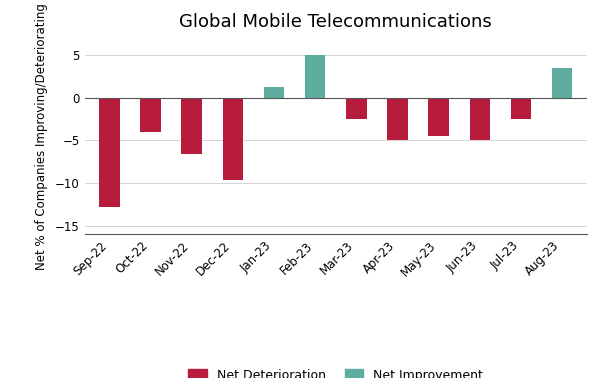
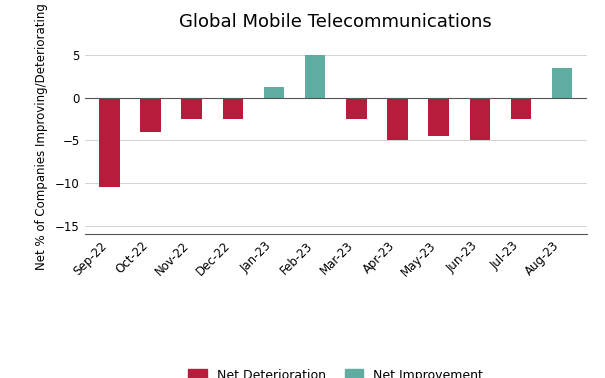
Sep-22: -12.8 -> -10.5
Nov-22: -6.6 -> -2.5
Dec-22: -9.6 -> -2.5
